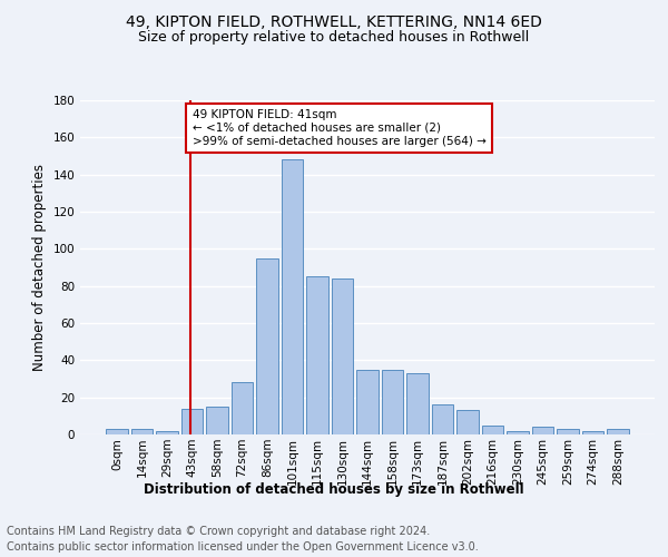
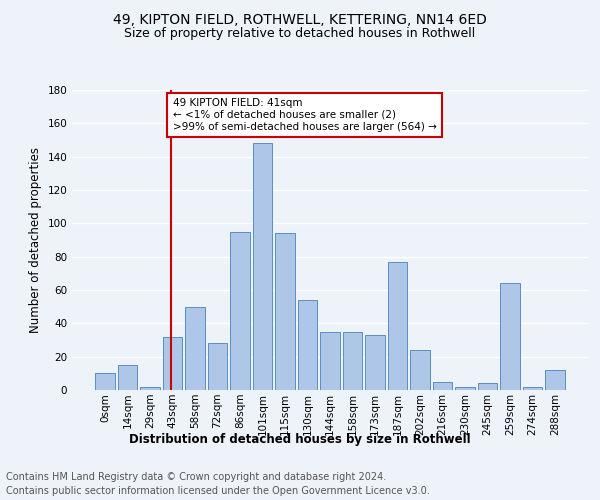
0sqm: 3 -> 10
14sqm: 3 -> 15
43sqm: 14 -> 32
58sqm: 15 -> 50
115sqm: 85 -> 94
130sqm: 84 -> 54
187sqm: 16 -> 77
202sqm: 13 -> 24
259sqm: 3 -> 64
288sqm: 3 -> 12
